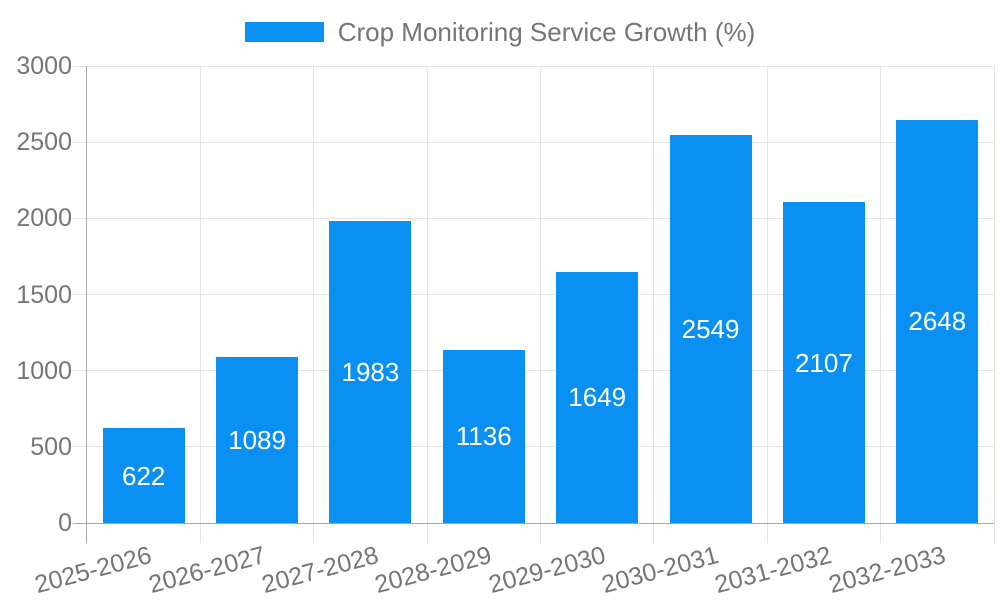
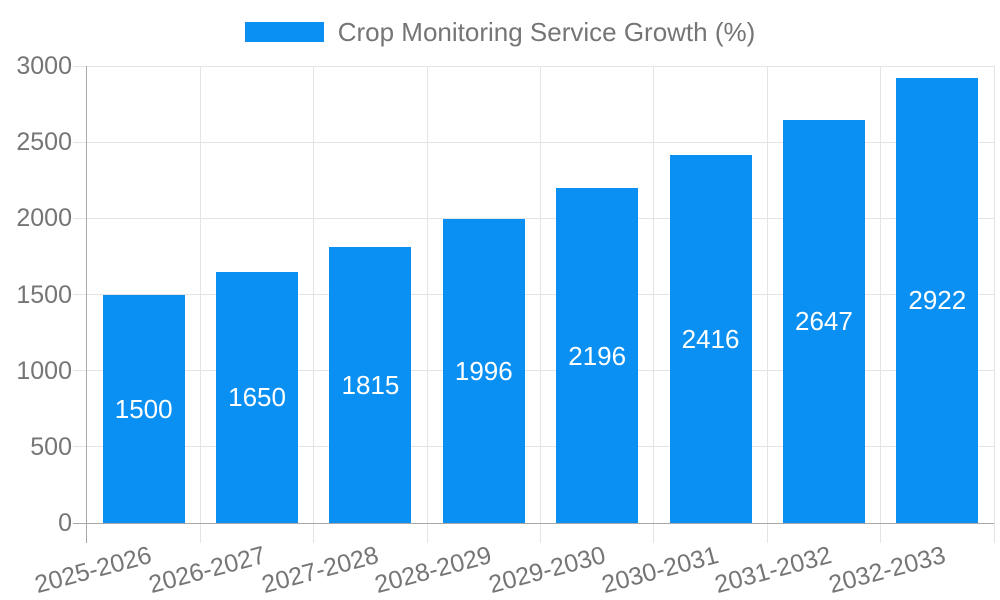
2025-2026: 622 -> 1500
2026-2027: 1089 -> 1650
2027-2028: 1983 -> 1815
2028-2029: 1136 -> 1996
2029-2030: 1649 -> 2196
2030-2031: 2549 -> 2416
2031-2032: 2107 -> 2647
2032-2033: 2648 -> 2922
